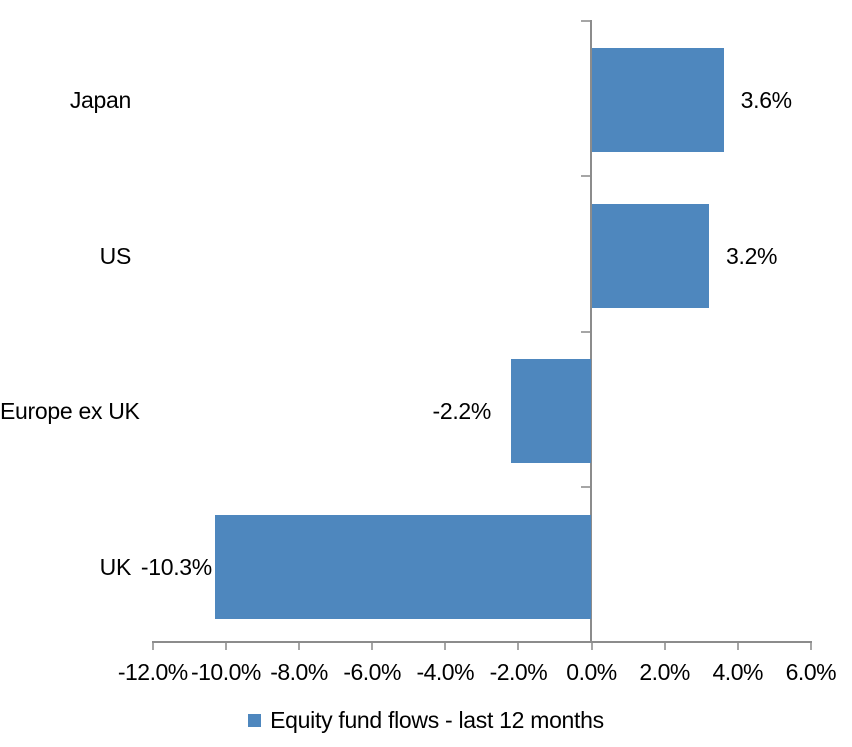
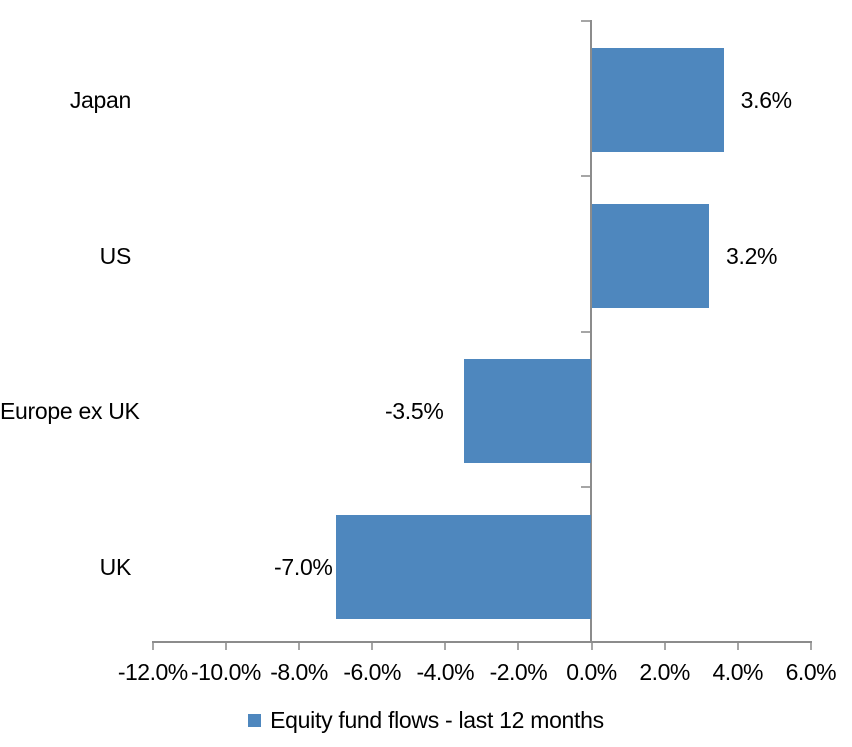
Europe ex UK: -2.2% -> -3.5%
UK: -10.3% -> -7.0%
